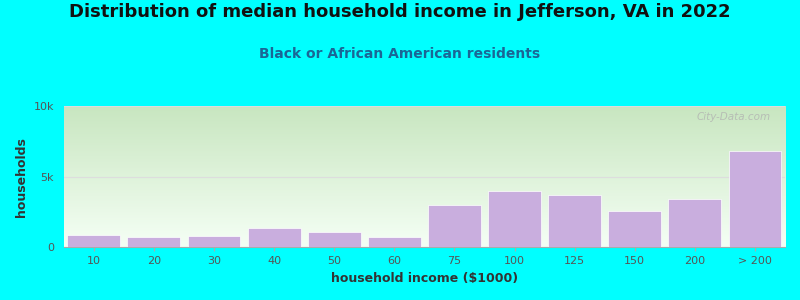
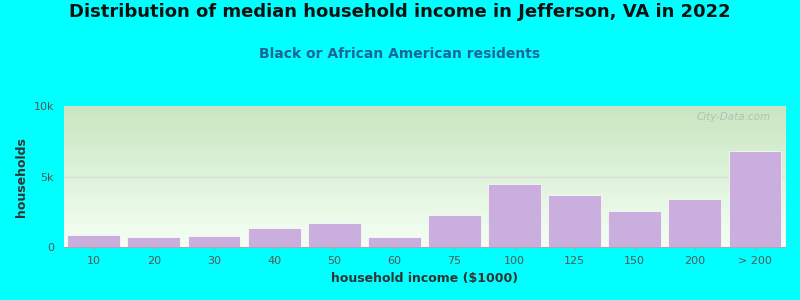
50: 1.1k -> 1.7k
75: 3.0k -> 2.3k
100: 4.0k -> 4.5k
